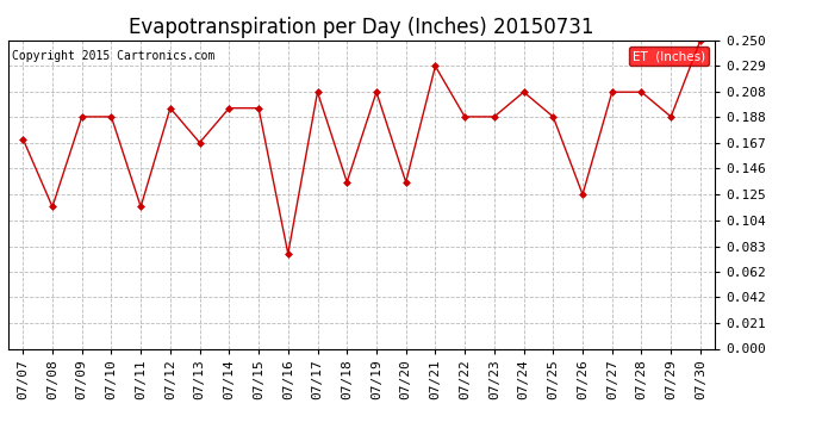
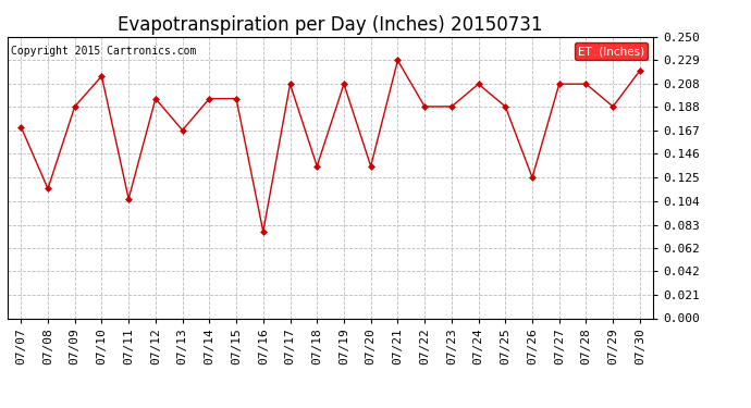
07/10: 0.188 -> 0.215
07/11: 0.115 -> 0.106
07/30: 0.250 -> 0.220
